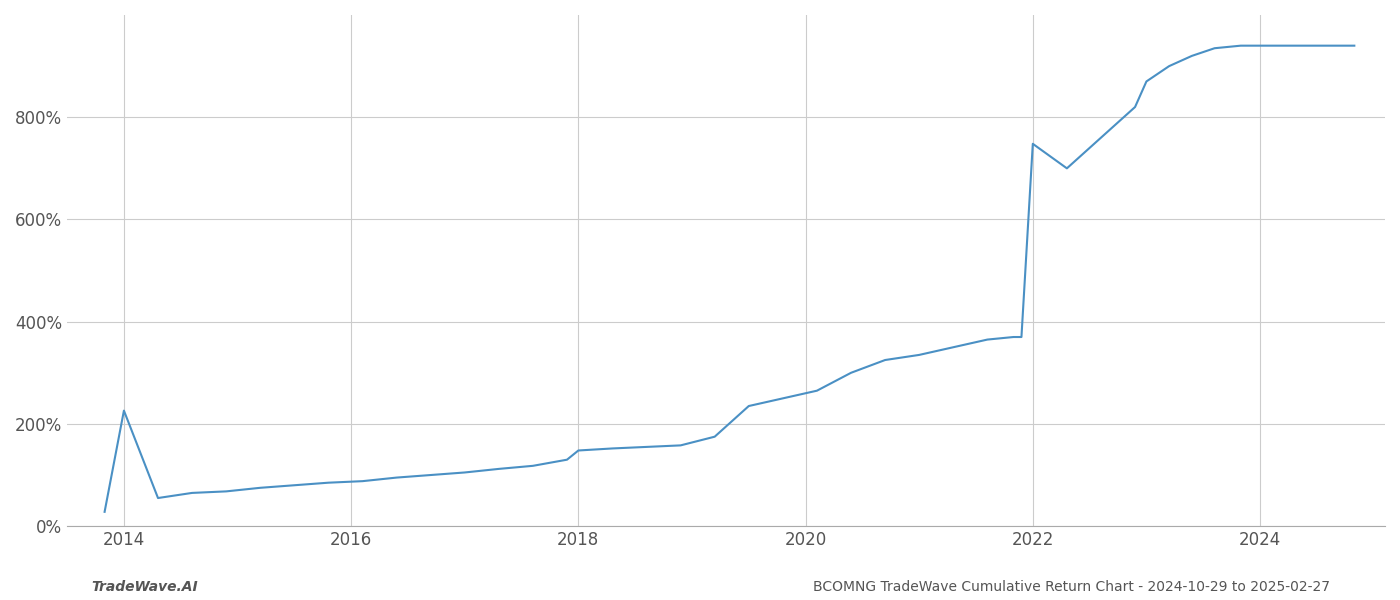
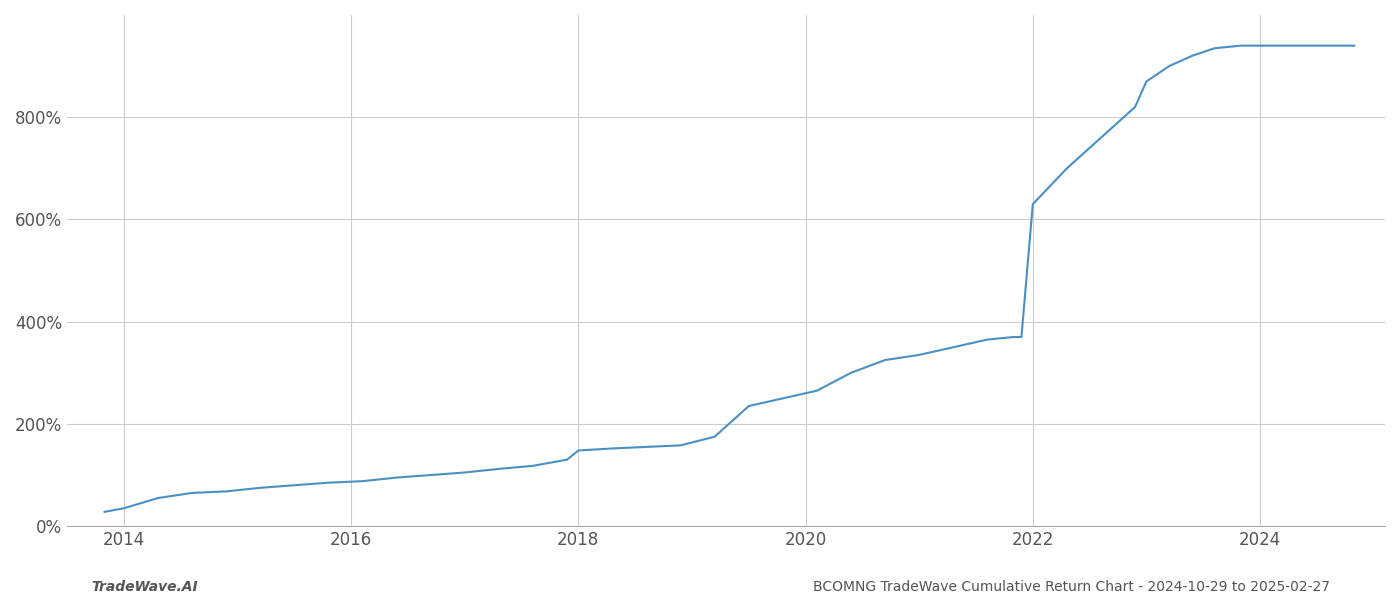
2014: 226% -> 35%
2022: 748% -> 630%
